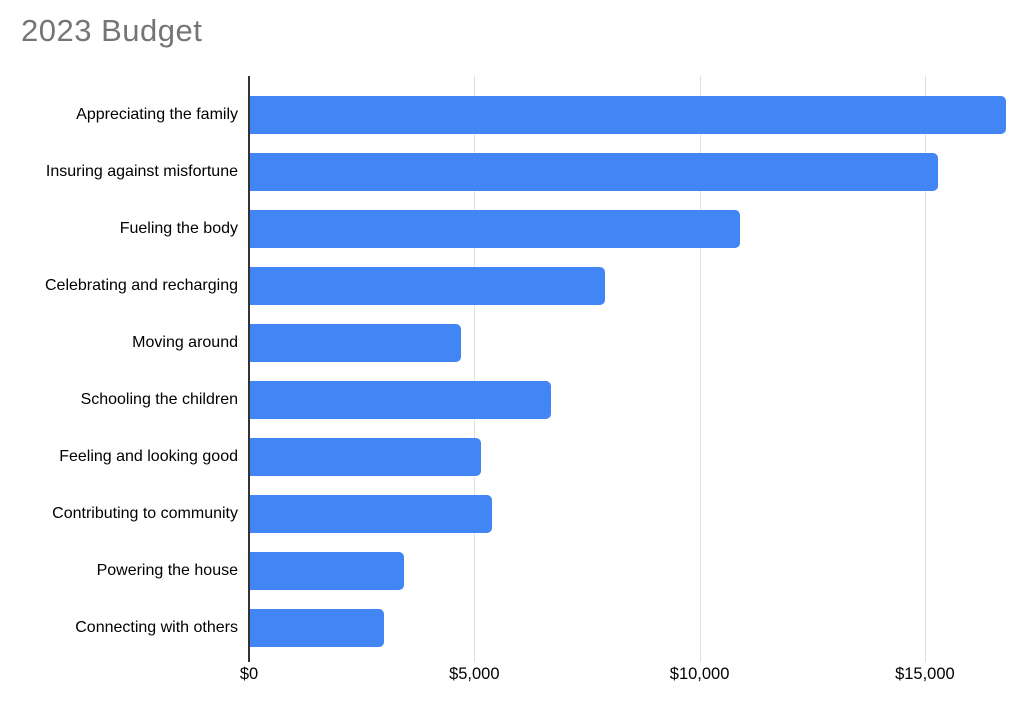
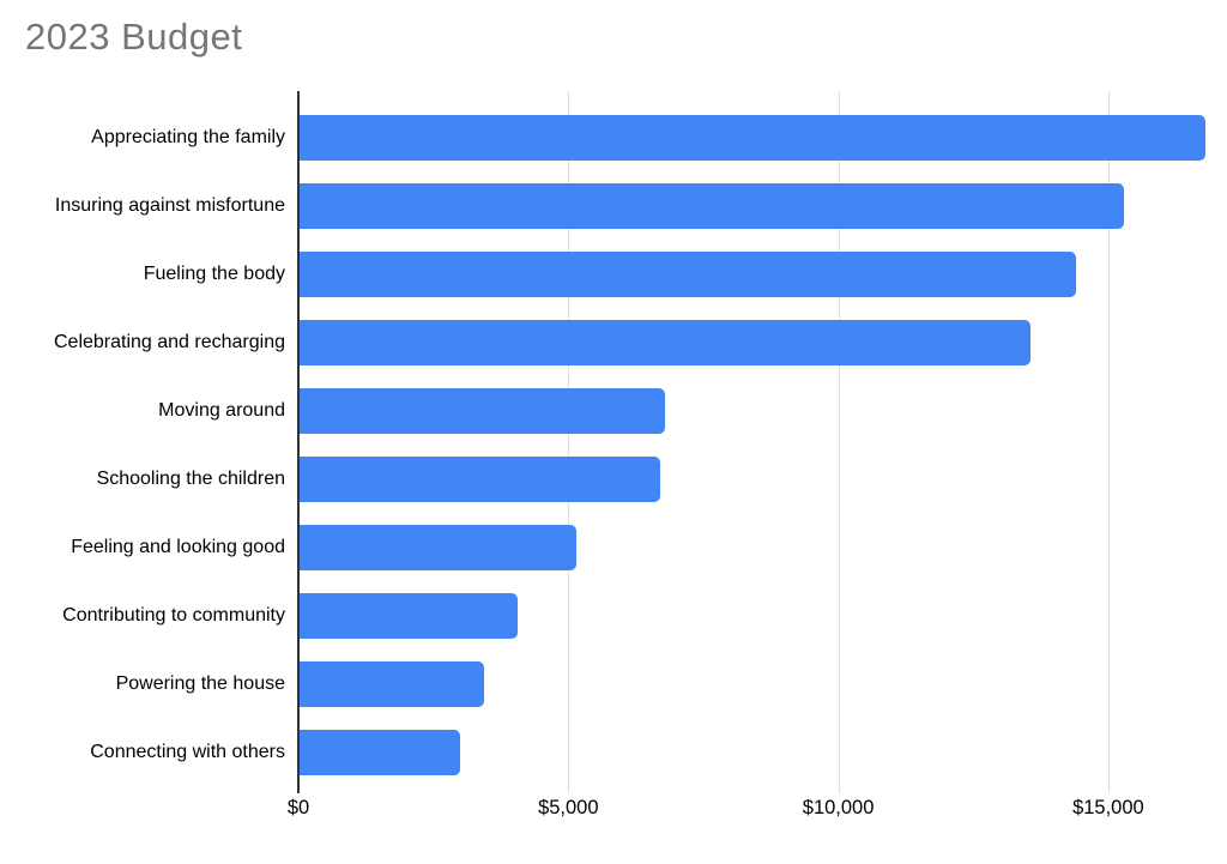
Fueling the body: $10900 -> $14400
Celebrating and recharging: $7900 -> $13600
Moving around: $4700 -> $6800
Contributing to community: $5400 -> $4100
